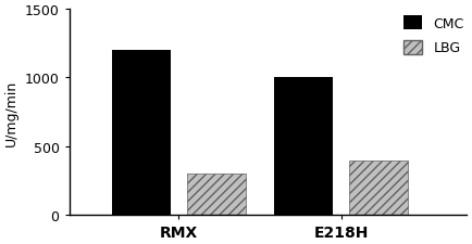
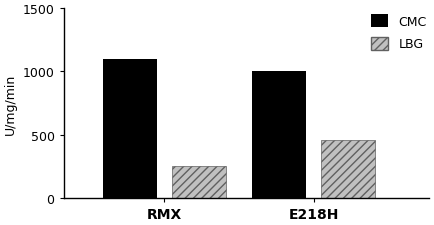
CMC/RMX: 1200 -> 1100
LBG/RMX: 300 -> 250
LBG/E218H: 390 -> 460
